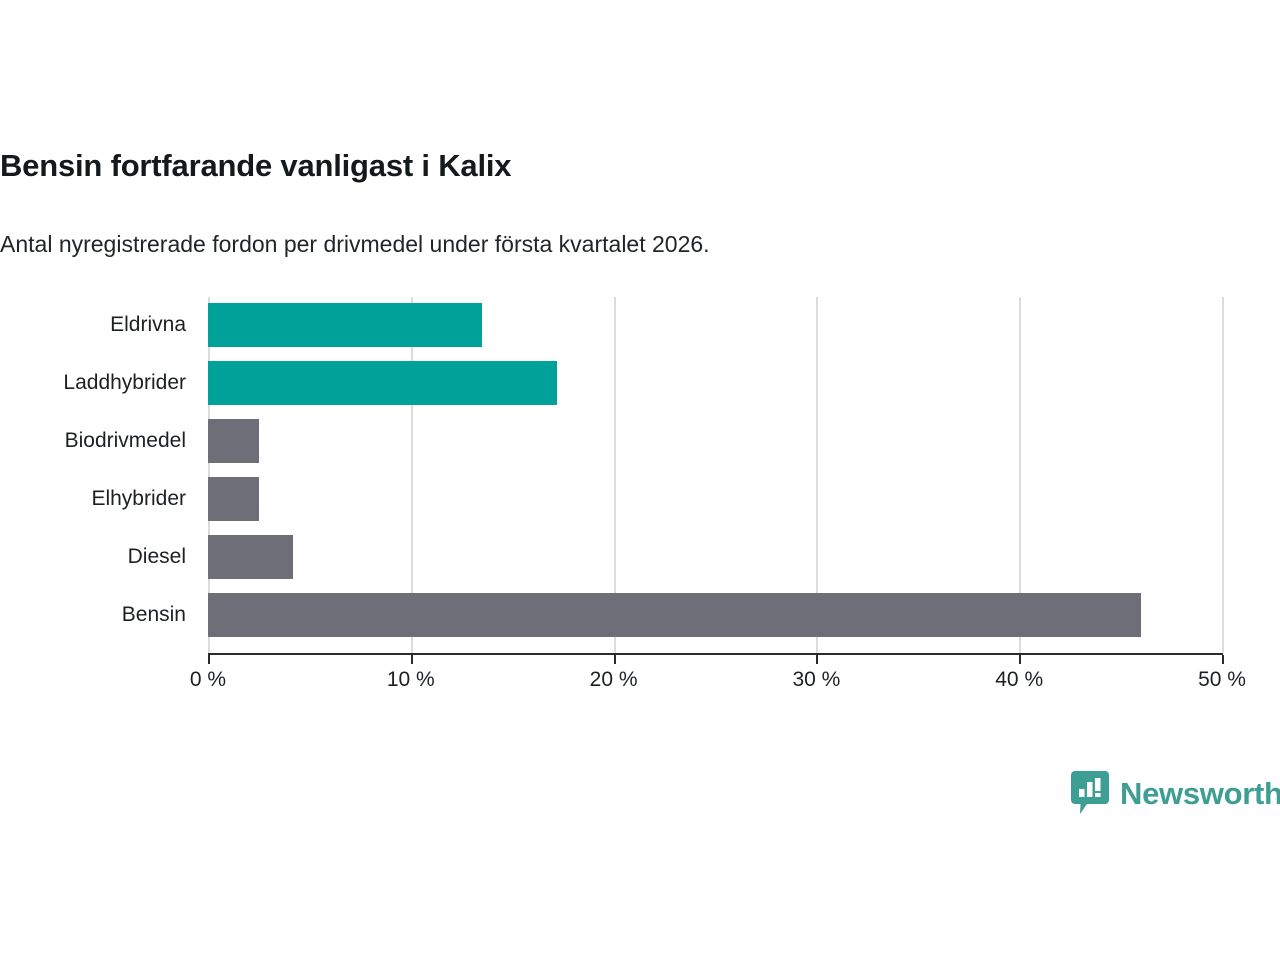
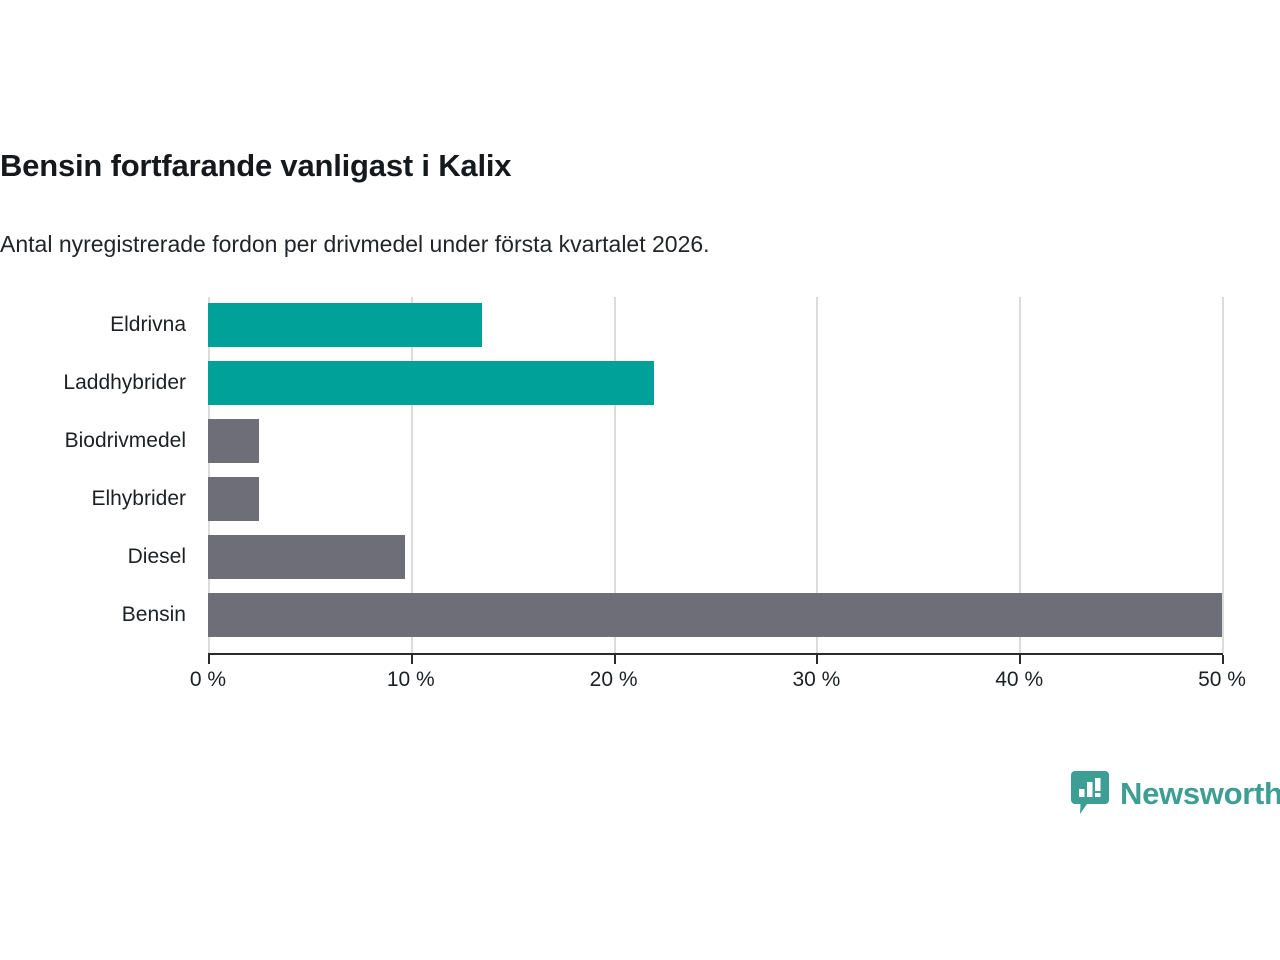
Laddhybrider: 17.2% -> 22.0%
Diesel: 4.2% -> 9.7%
Bensin: 46.0% -> 50.0%
